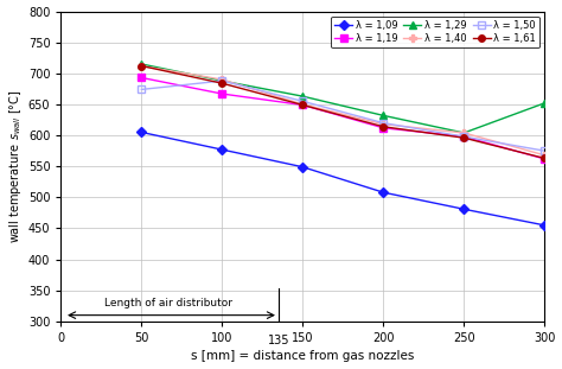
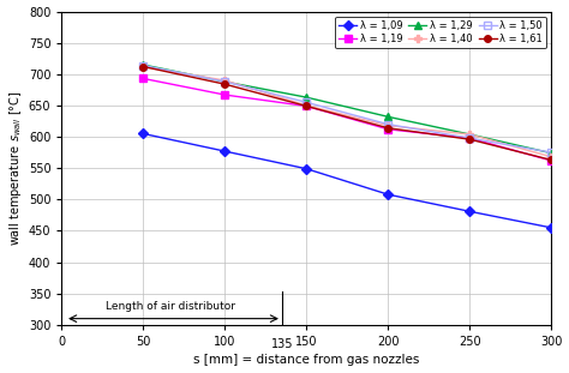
λ = 1,50/50: 674 -> 714
λ = 1,29/300: 652 -> 574
